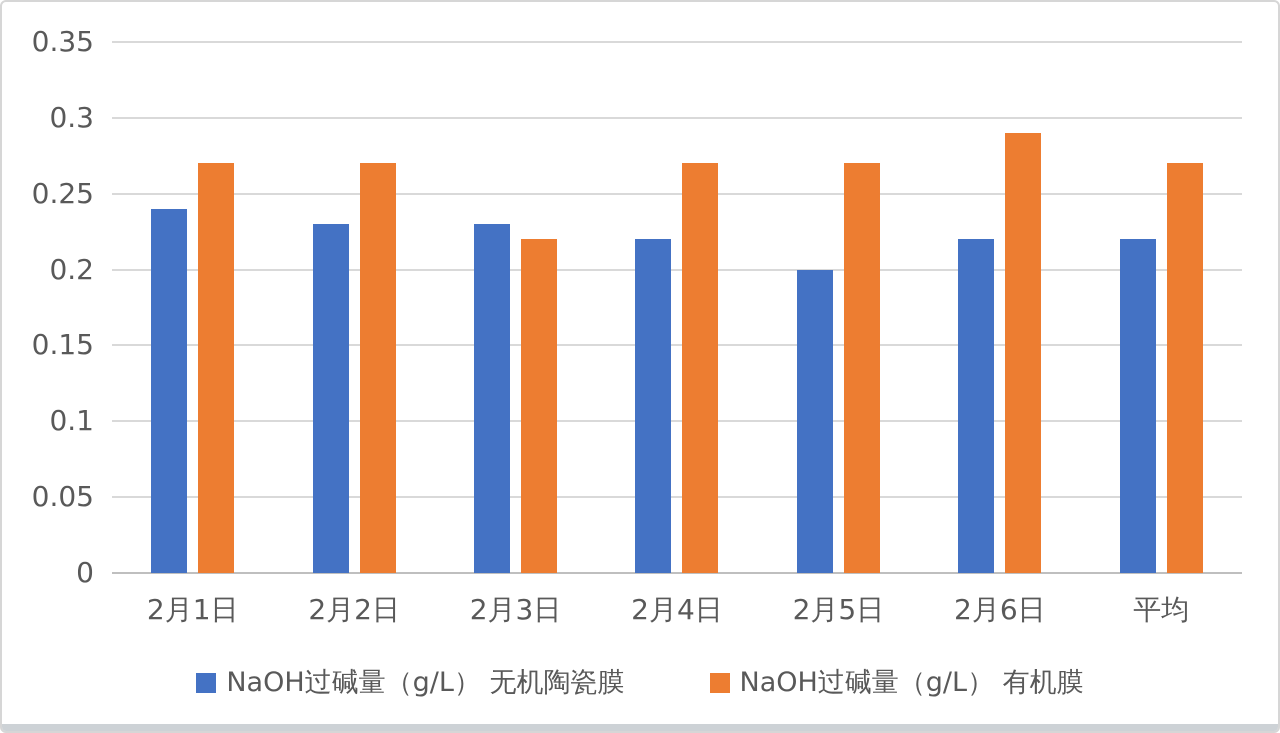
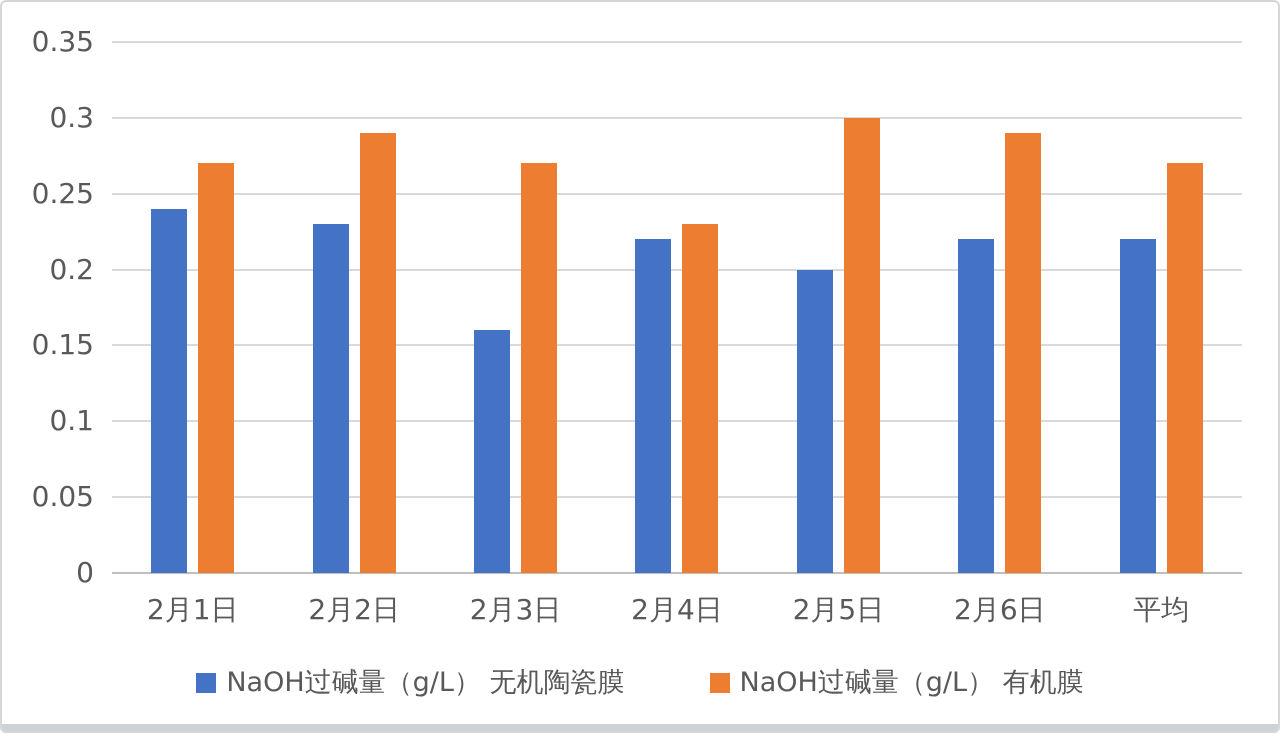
NaOH过碱量（g/L） 有机膜/2月2日: 0.27 -> 0.29
NaOH过碱量（g/L） 无机陶瓷膜/2月3日: 0.23 -> 0.16
NaOH过碱量（g/L） 有机膜/2月3日: 0.22 -> 0.27
NaOH过碱量（g/L） 有机膜/2月4日: 0.27 -> 0.23
NaOH过碱量（g/L） 有机膜/2月5日: 0.27 -> 0.30
